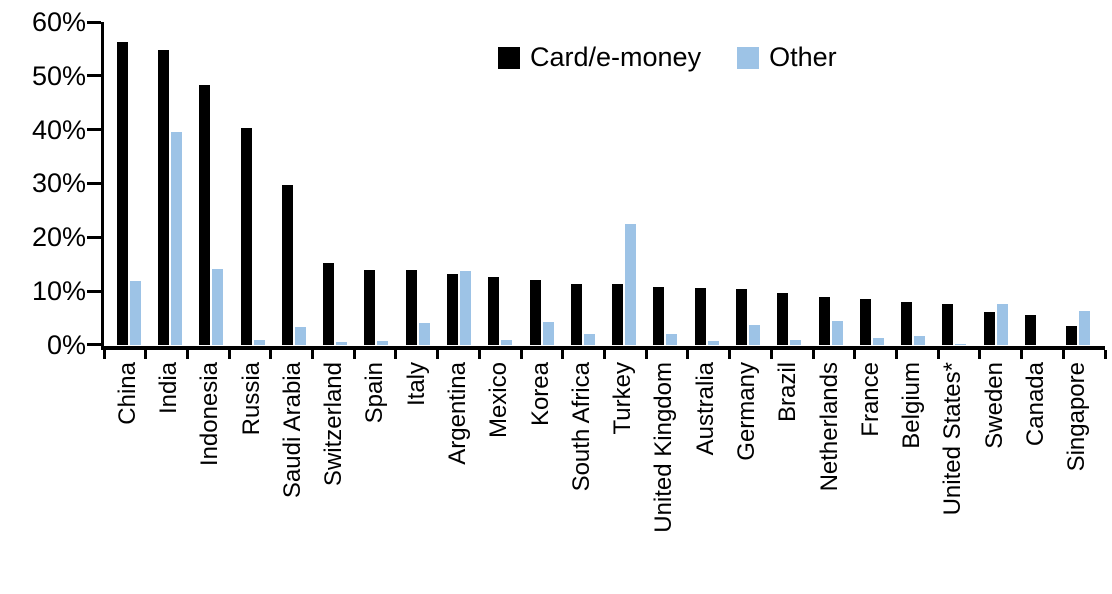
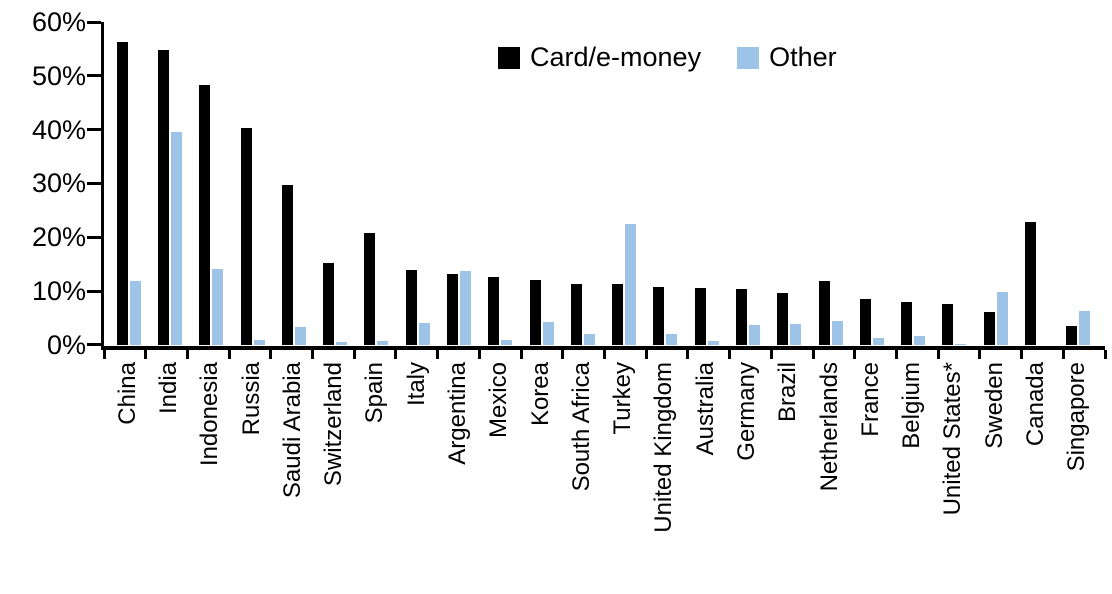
Card/e-money/Spain: 14% -> 21%
Other/Brazil: 1% -> 4%
Card/e-money/Netherlands: 9% -> 12%
Other/Sweden: 8% -> 10%
Card/e-money/Canada: 6% -> 23%
